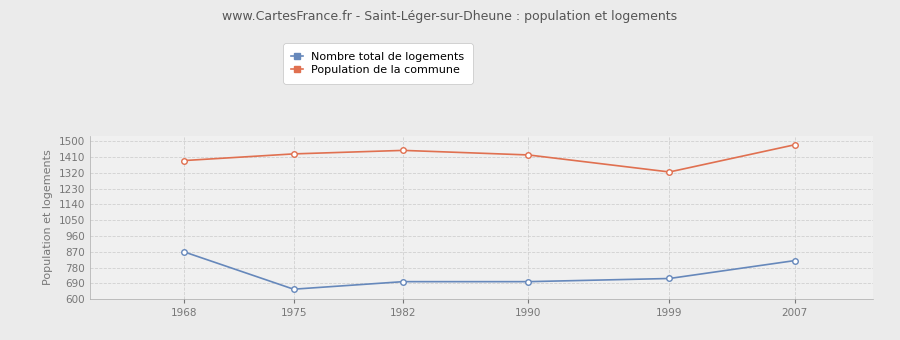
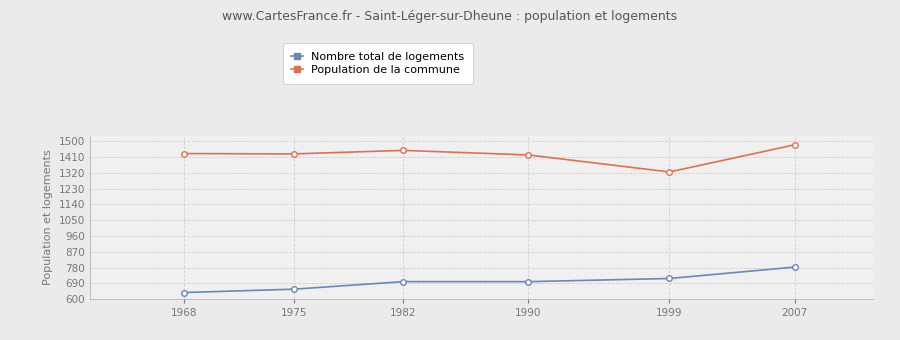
Nombre total de logements/1968: 870 -> 640
Population de la commune/1968: 1390 -> 1430
Nombre total de logements/2007: 820 -> 780
